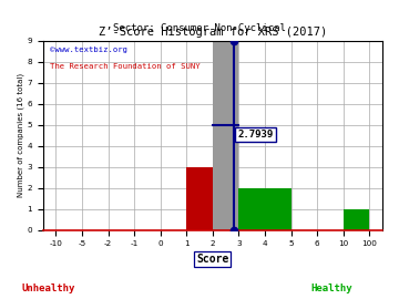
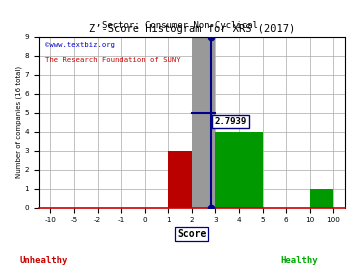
4: 2 -> 4
